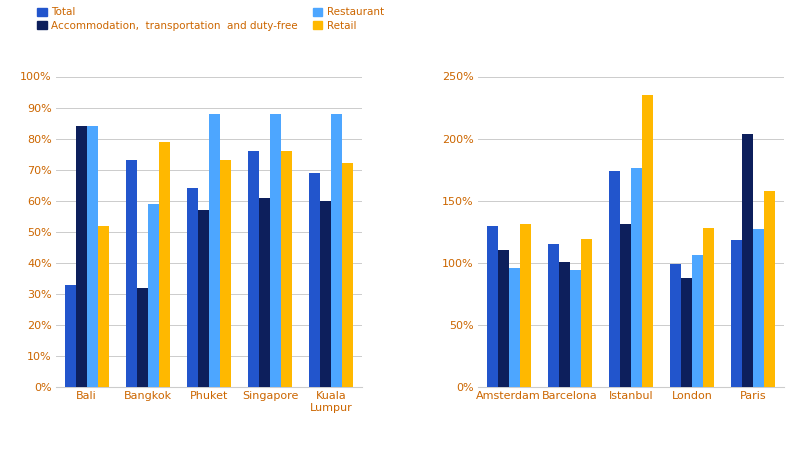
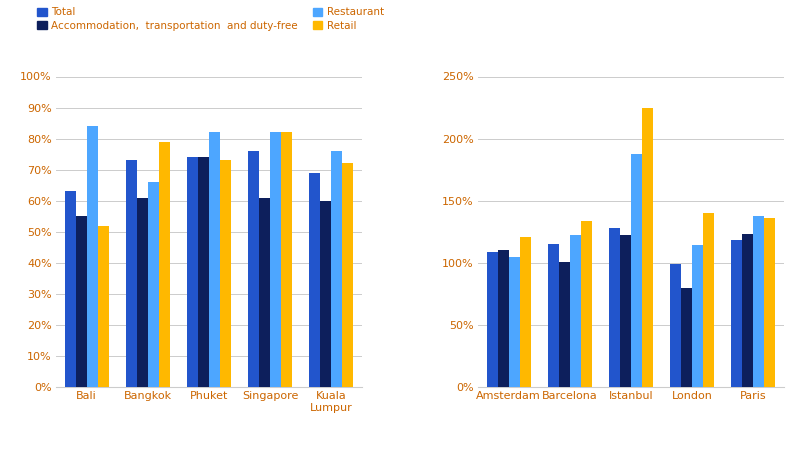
Total/Bali: 33% -> 63%
Accommodation, transportation and duty-free/Bali: 84% -> 55%
Accommodation, transportation and duty-free/Bangkok: 32% -> 61%
Restaurant/Bangkok: 59% -> 66%
Total/Phuket: 64% -> 74%
Accommodation, transportation and duty-free/Phuket: 57% -> 74%
Restaurant/Phuket: 88% -> 82%
Restaurant/Singapore: 88% -> 82%
Retail/Singapore: 76% -> 82%
Restaurant/Kuala Lumpur: 88% -> 76%
Total/Amsterdam: 130% -> 109%
Restaurant/Amsterdam: 96% -> 105%
Retail/Amsterdam: 131% -> 121%
Restaurant/Barcelona: 94% -> 122%
Retail/Barcelona: 119% -> 134%
Total/Istanbul: 174% -> 128%
Accommodation, transportation and duty-free/Istanbul: 131% -> 122%
Restaurant/Istanbul: 176% -> 188%
Retail/Istanbul: 235% -> 225%
Accommodation, transportation and duty-free/London: 88% -> 80%
Restaurant/London: 106% -> 114%
Retail/London: 128% -> 140%
Accommodation, transportation and duty-free/Paris: 204% -> 123%
Restaurant/Paris: 127% -> 138%
Retail/Paris: 158% -> 136%
